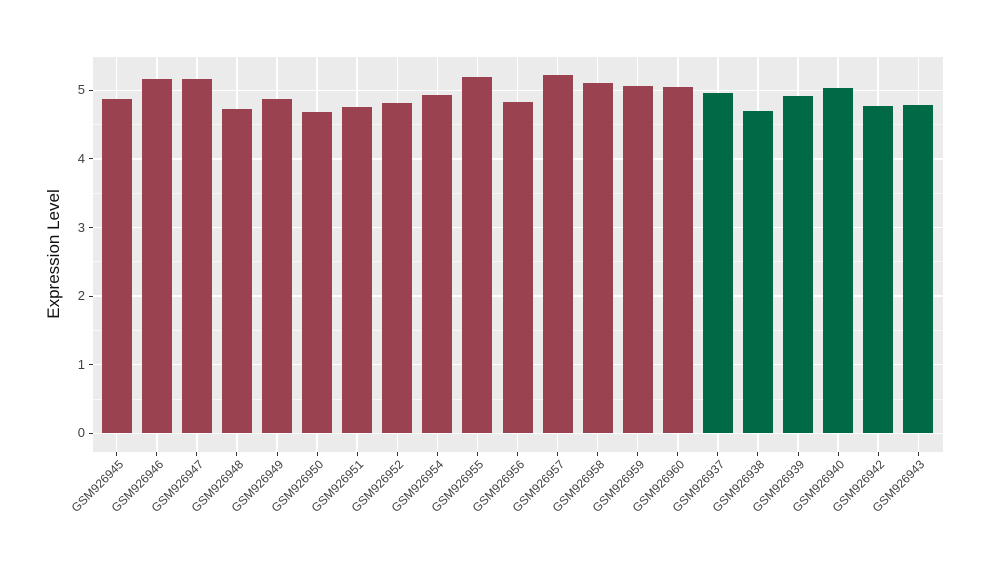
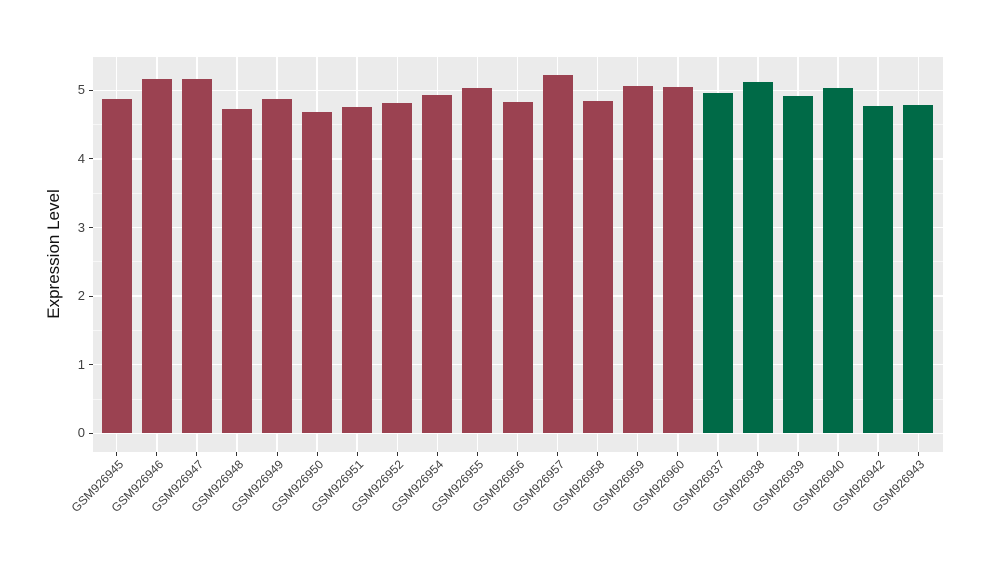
GSM926955: 5.2 -> 5.0
GSM926958: 5.1 -> 4.8
GSM926938: 4.7 -> 5.1
